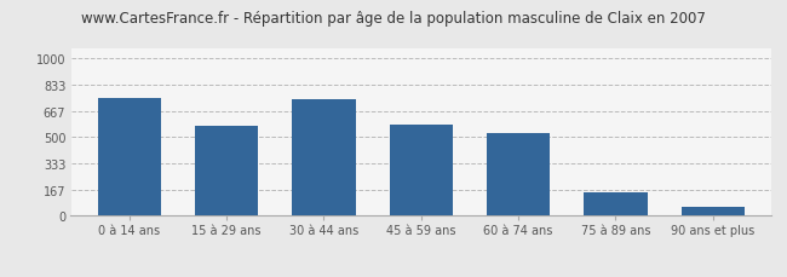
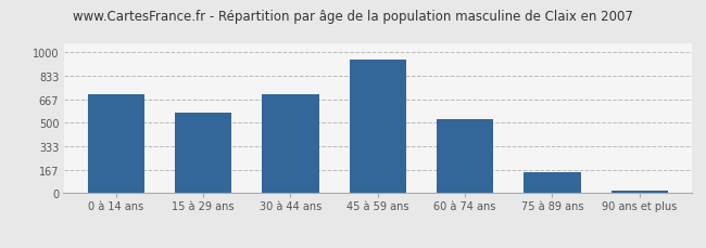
0 à 14 ans: 750 -> 700
30 à 44 ans: 740 -> 700
45 à 59 ans: 580 -> 950
90 ans et plus: 60 -> 20
